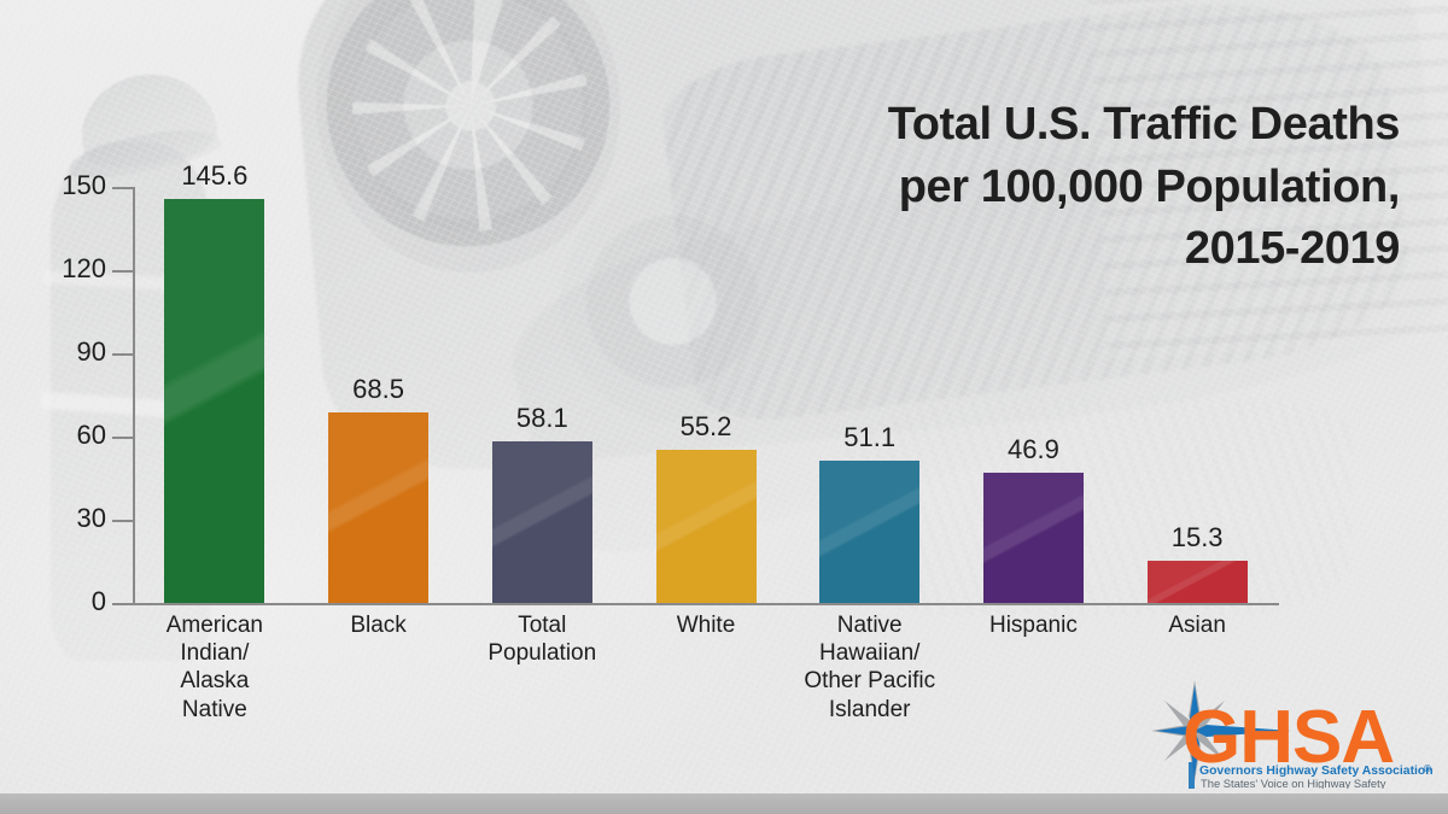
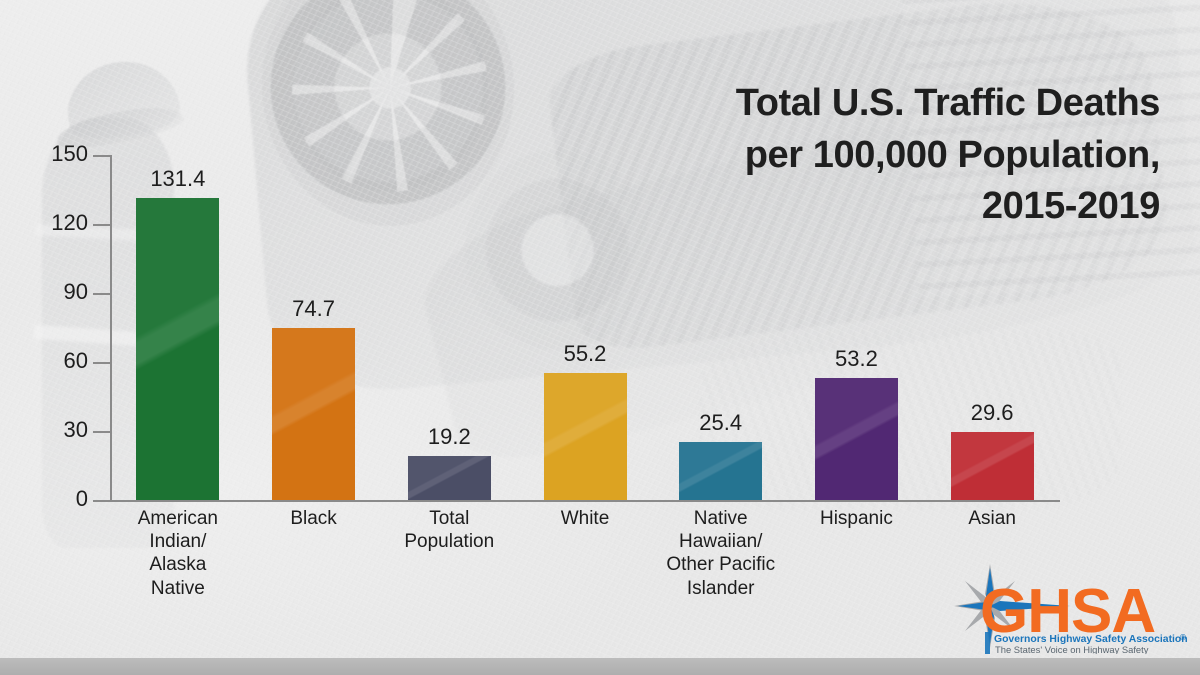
American Indian/ Alaska Native: 145.6 -> 131.4
Black: 68.5 -> 74.7
Total Population: 58.1 -> 19.2
Native Hawaiian/ Other Pacific Islander: 51.1 -> 25.4
Hispanic: 46.9 -> 53.2
Asian: 15.3 -> 29.6
